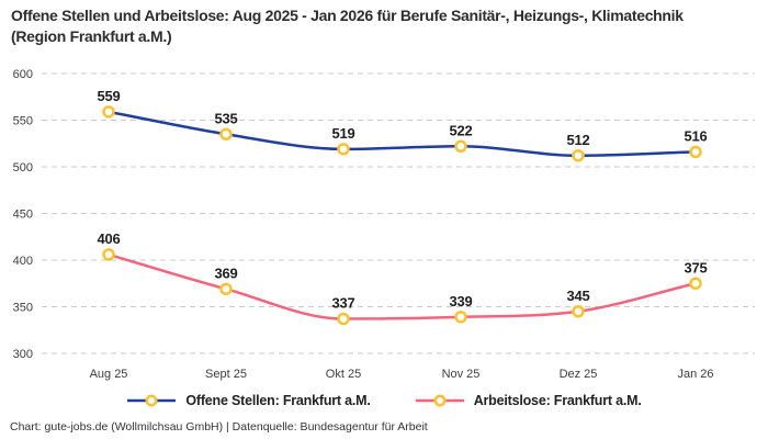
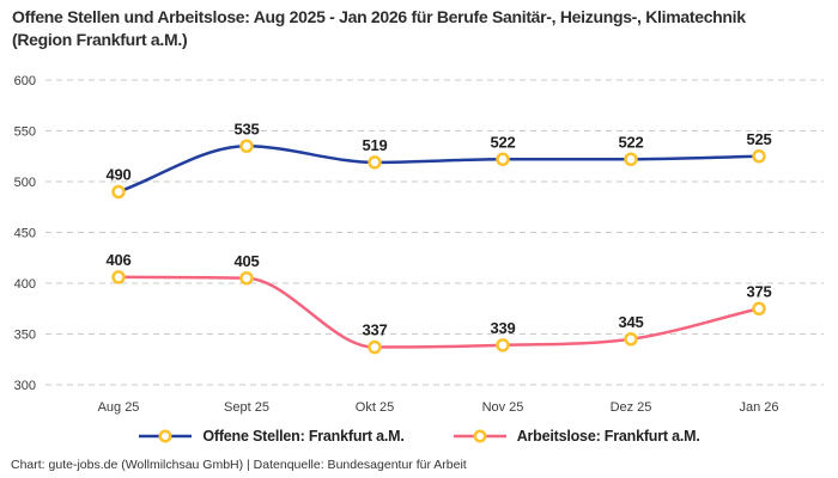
Offene Stellen: Frankfurt a.M./Aug 25: 559 -> 490
Arbeitslose: Frankfurt a.M./Sept 25: 369 -> 405
Offene Stellen: Frankfurt a.M./Dez 25: 512 -> 522
Offene Stellen: Frankfurt a.M./Jan 26: 516 -> 525
